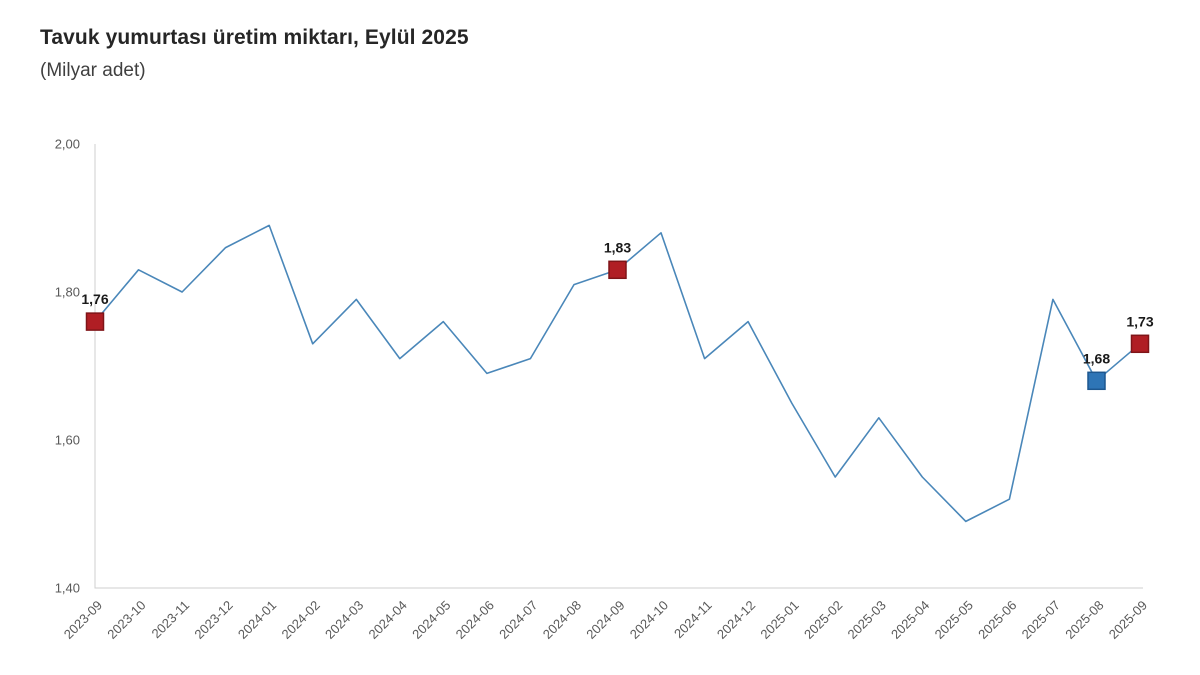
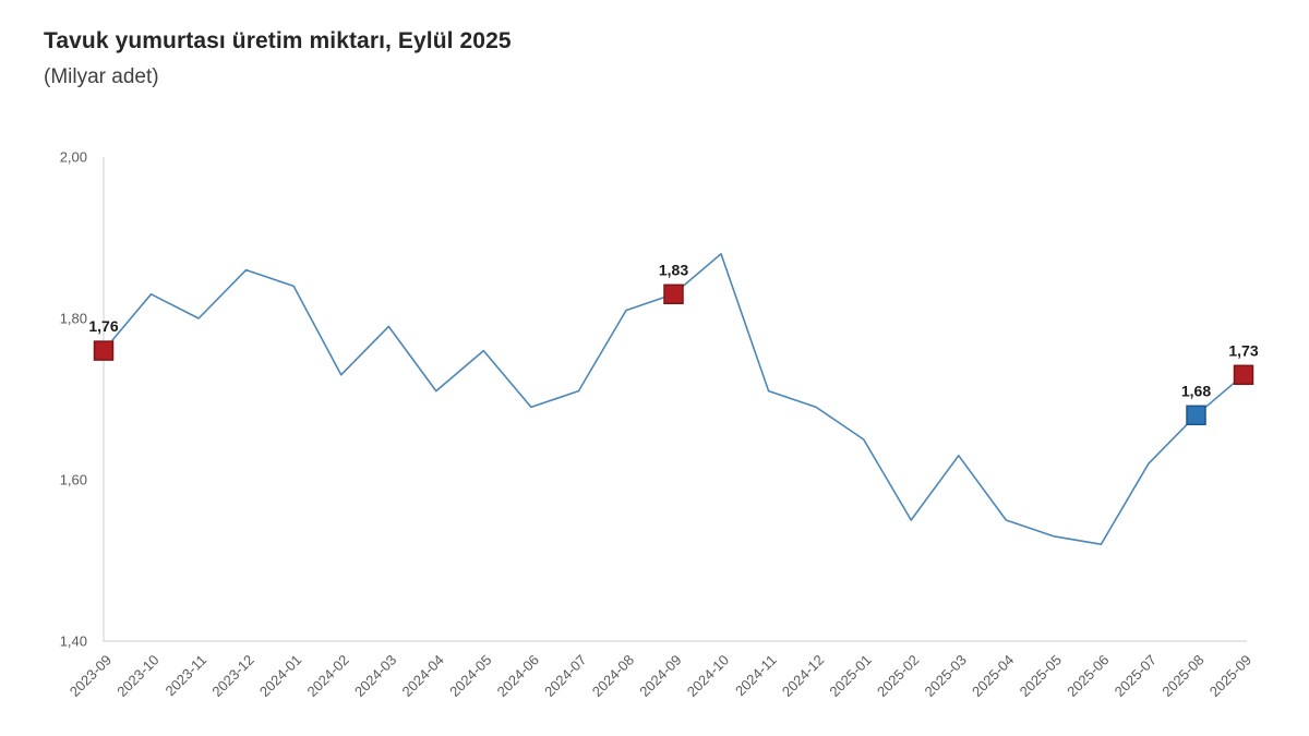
2024-01: 1,89 -> 1,84
2024-12: 1,76 -> 1,69
2025-05: 1,49 -> 1,53
2025-07: 1,79 -> 1,62
